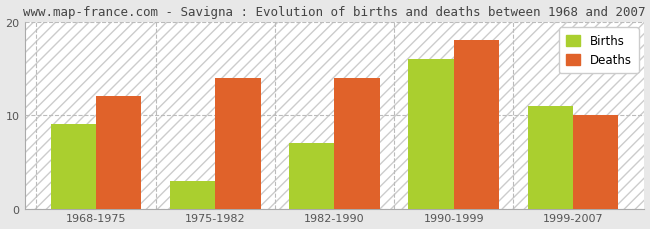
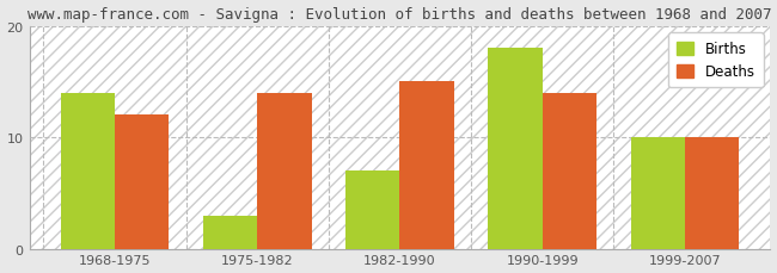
Births/1968-1975: 9 -> 14
Deaths/1982-1990: 14 -> 15
Births/1990-1999: 16 -> 18
Deaths/1990-1999: 18 -> 14
Births/1999-2007: 11 -> 10
